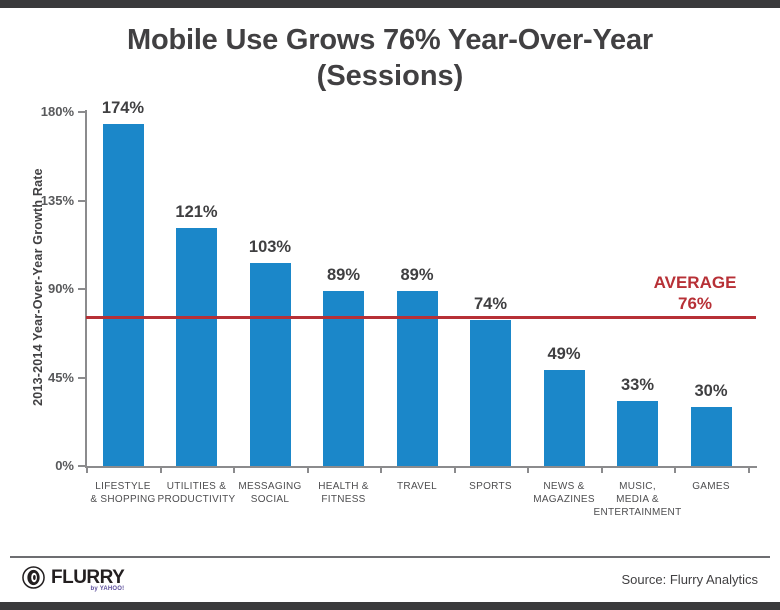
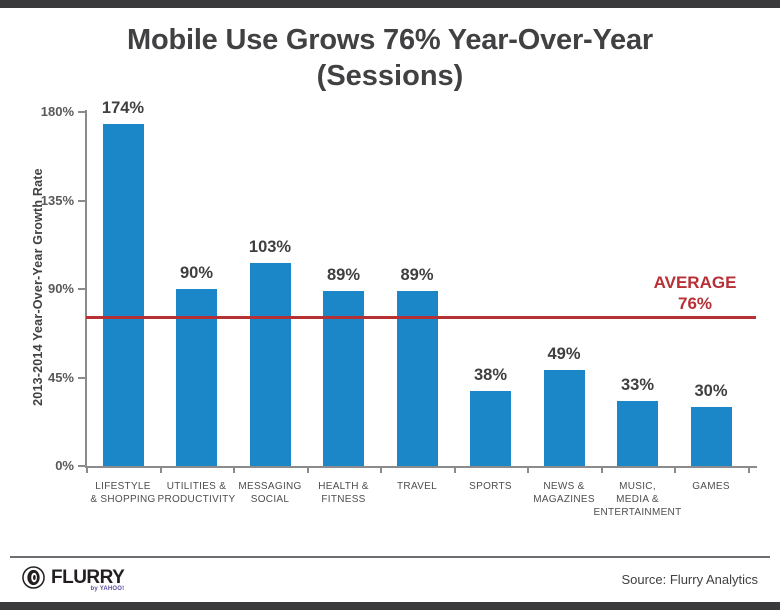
UTILITIES & PRODUCTIVITY: 121% -> 90%
SPORTS: 74% -> 38%
